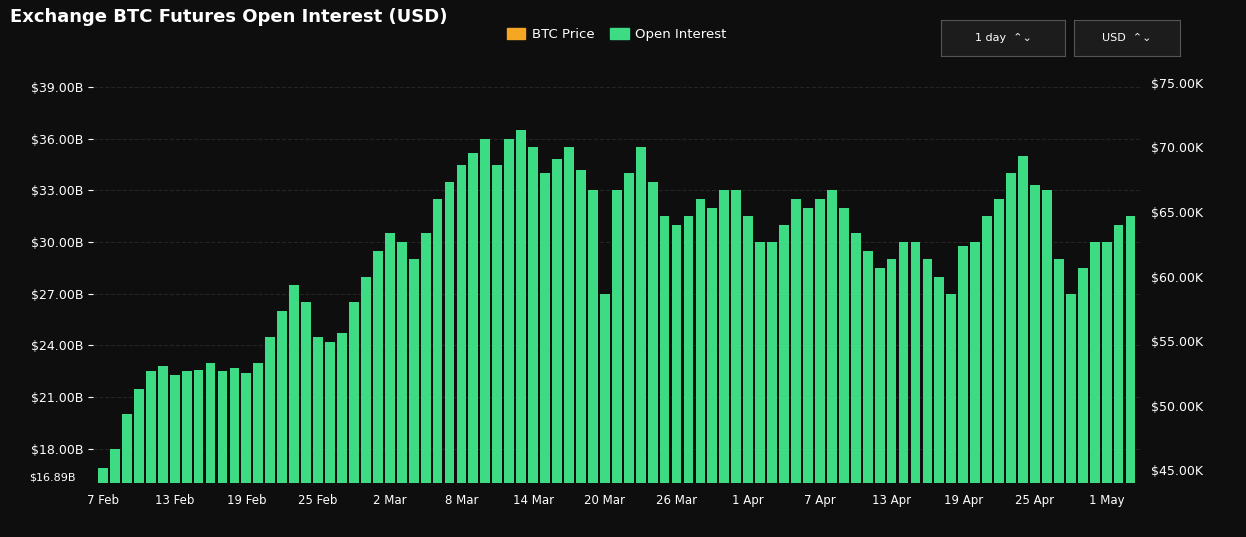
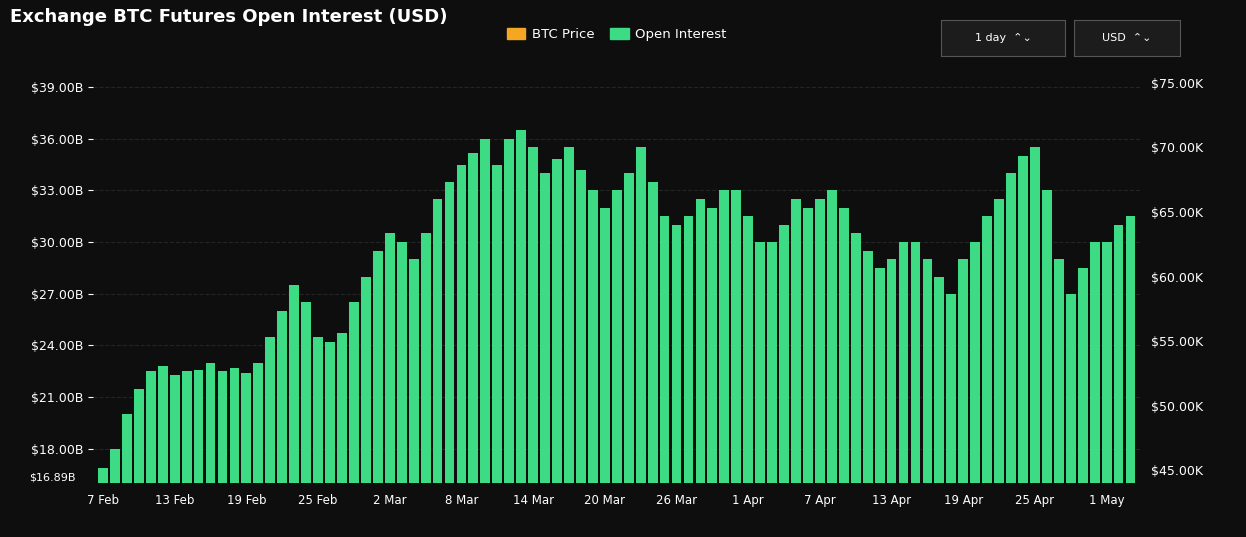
Open Interest/20 Mar: $27.0B -> $32.0B
Open Interest/19 Apr: $29.8B -> $29.0B
Open Interest/25 Apr: $33.3B -> $35.5B
